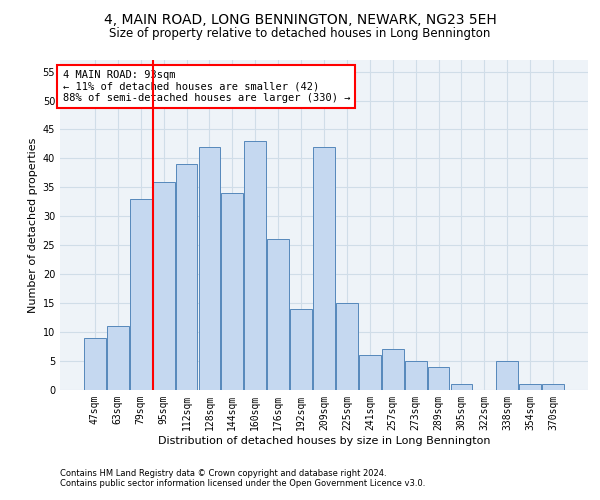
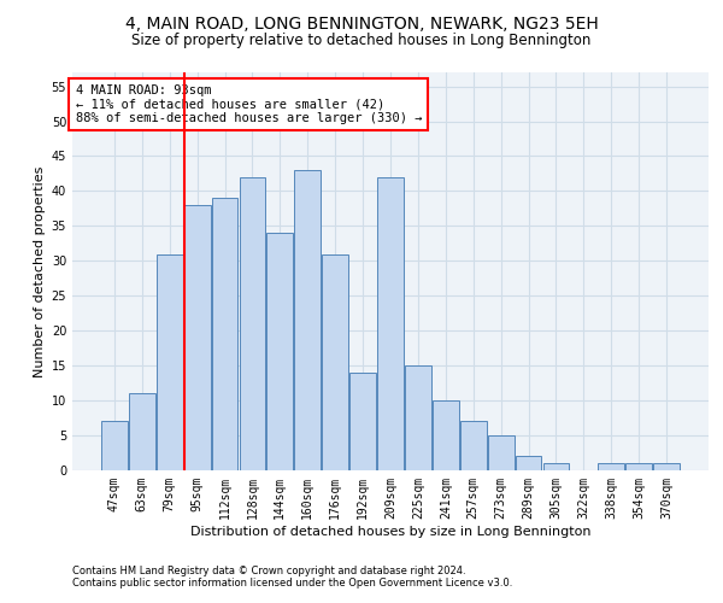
47sqm: 9 -> 7
79sqm: 33 -> 31
95sqm: 36 -> 38
176sqm: 26 -> 31
241sqm: 6 -> 10
289sqm: 4 -> 2
338sqm: 5 -> 1
